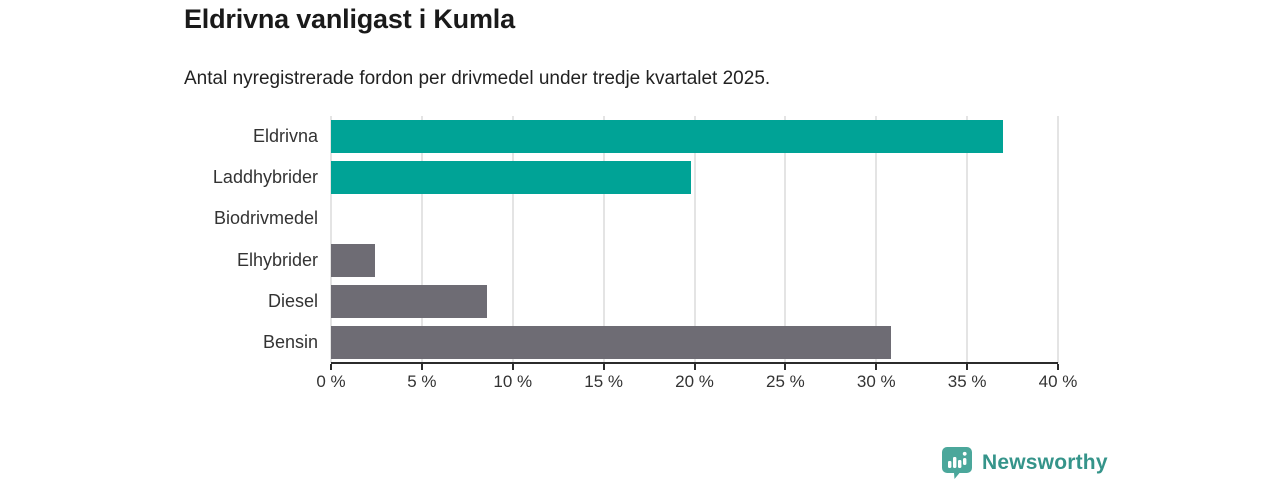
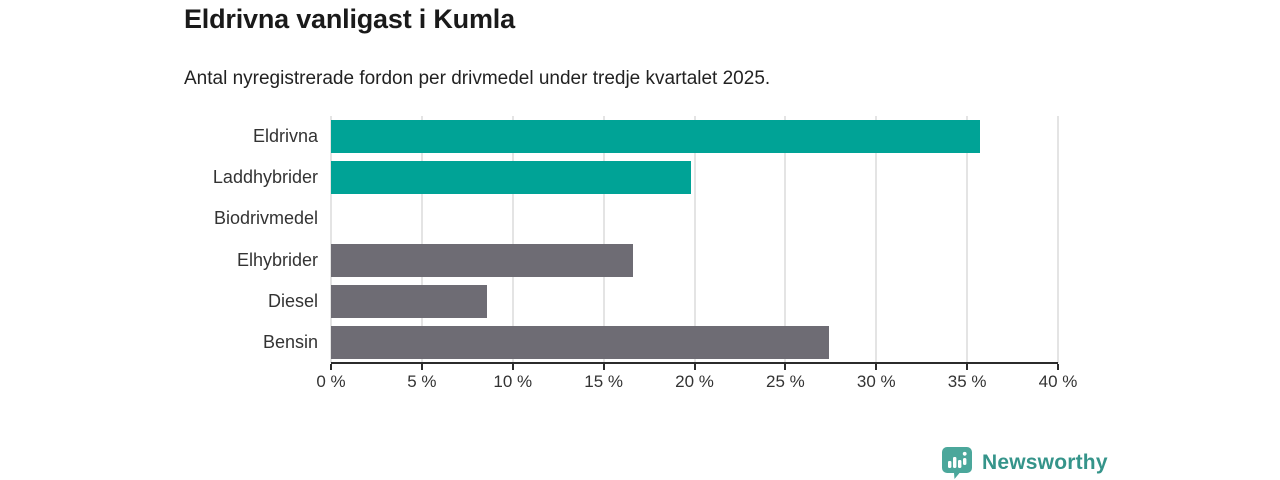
Eldrivna: 37.0% -> 35.7%
Elhybrider: 2.4% -> 16.6%
Bensin: 30.8% -> 27.4%
